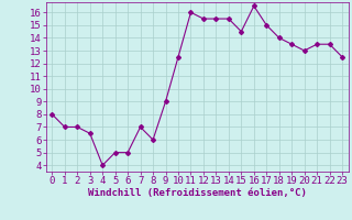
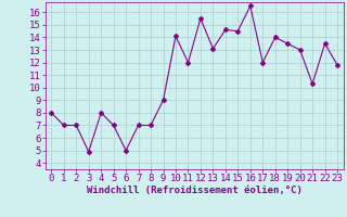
3: 6.5 -> 4.9
4: 4.0 -> 8.0
5: 5.0 -> 7.0
8: 6.0 -> 7.0
10: 12.5 -> 14.1
11: 16.0 -> 12.0
13: 15.5 -> 13.1
14: 15.5 -> 14.6
17: 15.0 -> 12.0
21: 13.5 -> 10.3
23: 12.5 -> 11.8
